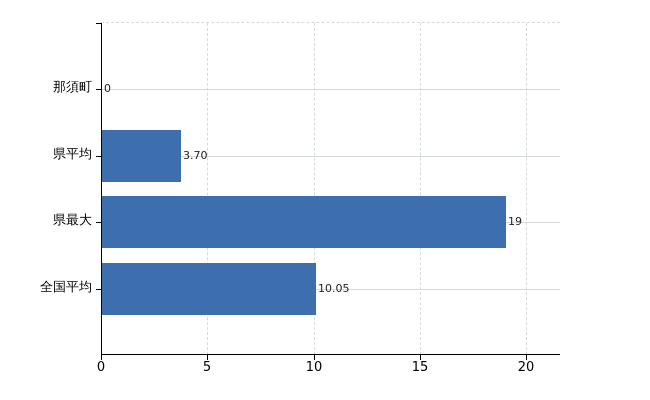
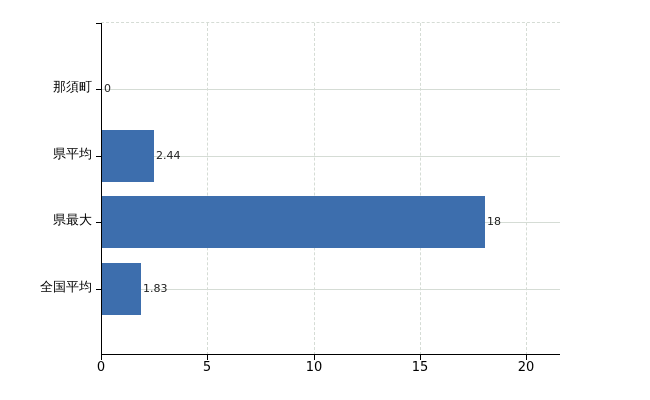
県平均: 3.70 -> 2.44
県最大: 19 -> 18
全国平均: 10.05 -> 1.83
